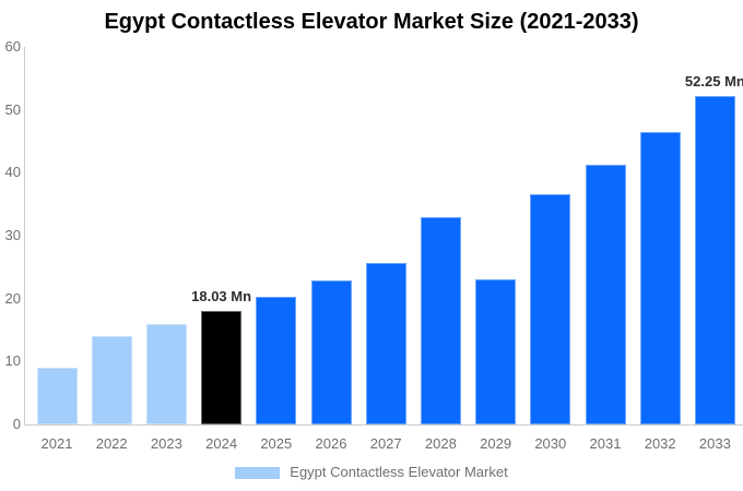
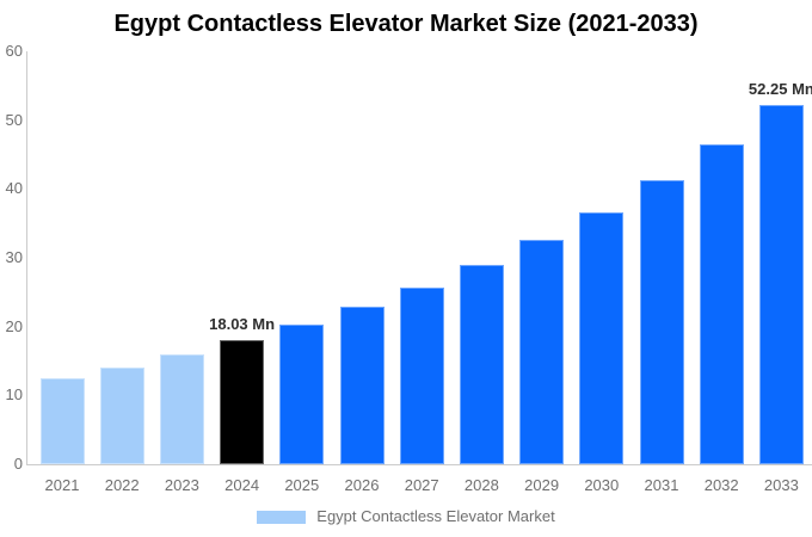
2021: 9 -> 12
2028: 33 -> 29
2029: 23 -> 33
